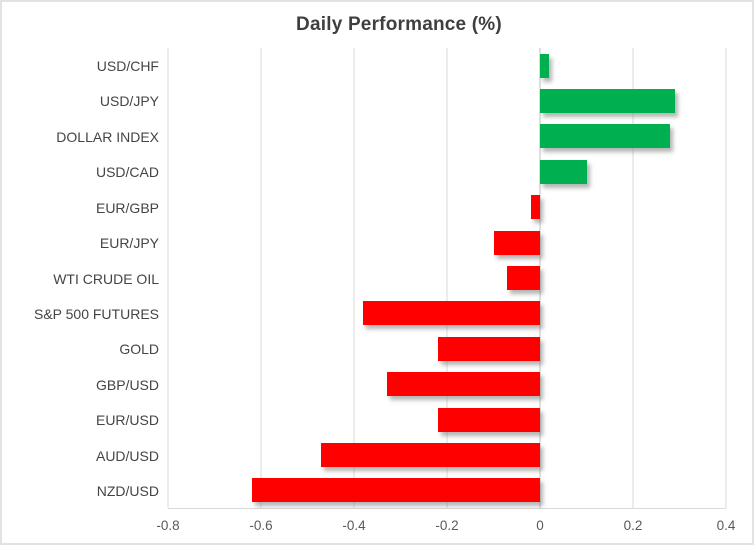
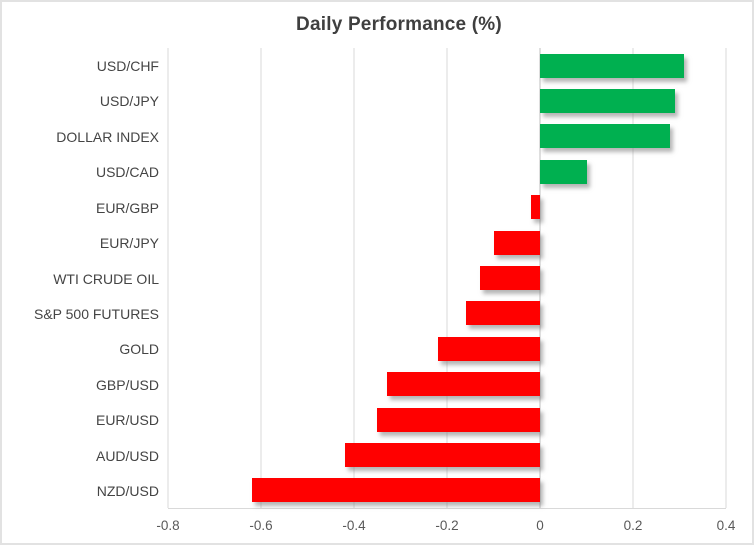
USD/CHF: 0.02 -> 0.31
WTI CRUDE OIL: -0.07 -> -0.13
S&P 500 FUTURES: -0.38 -> -0.16
EUR/USD: -0.22 -> -0.35
AUD/USD: -0.47 -> -0.42
